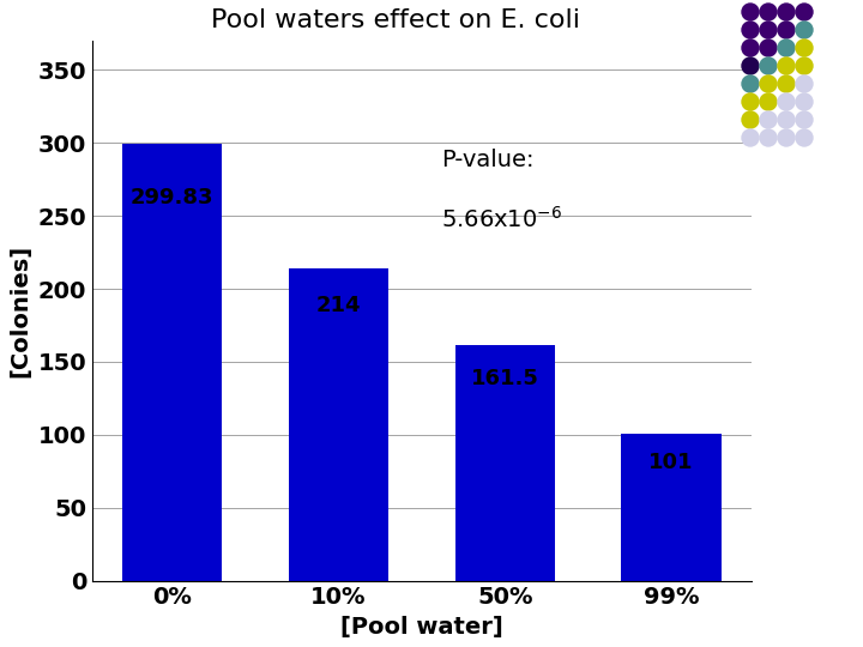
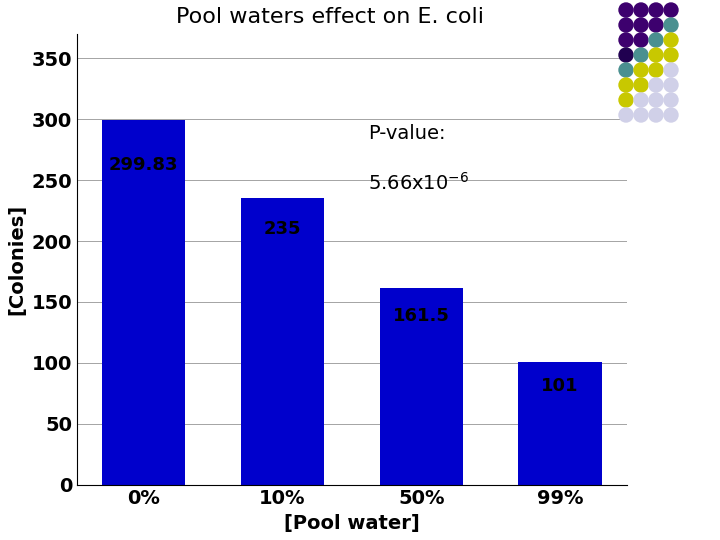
10%: 214 -> 235
